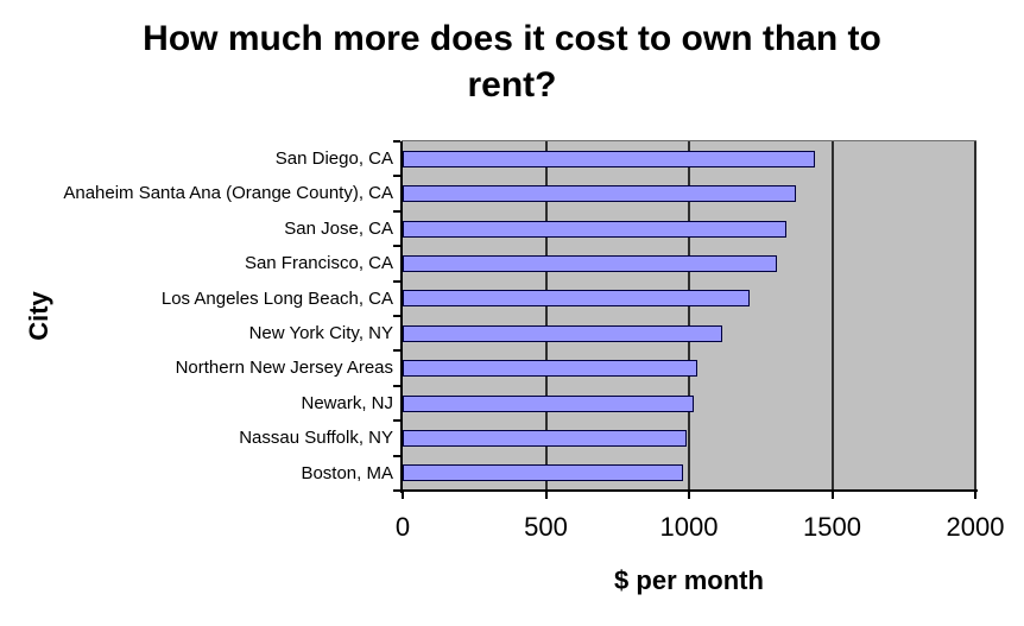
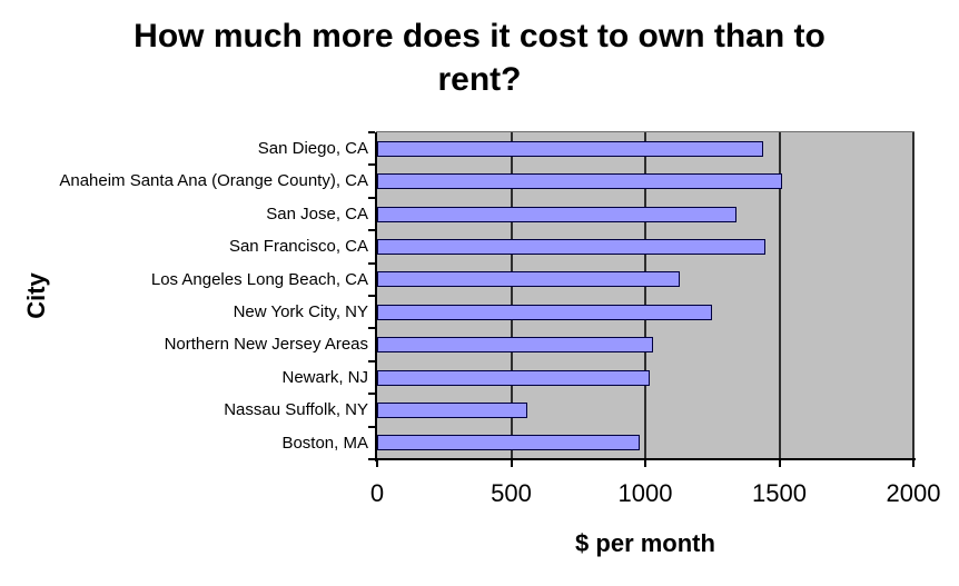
Anaheim Santa Ana (Orange County), CA: 1380 -> 1510
San Francisco, CA: 1300 -> 1450
Los Angeles Long Beach, CA: 1210 -> 1130
New York City, NY: 1120 -> 1250
Nassau Suffolk, NY: 990 -> 560
